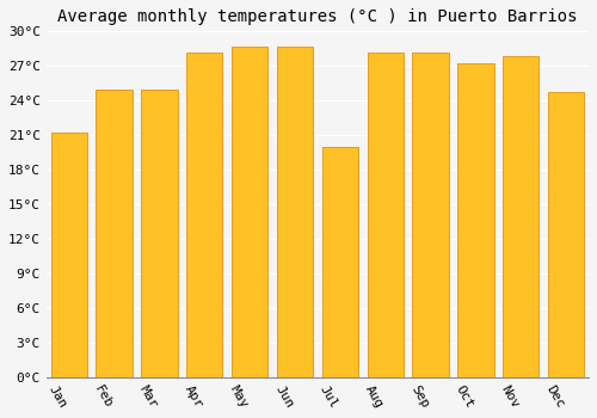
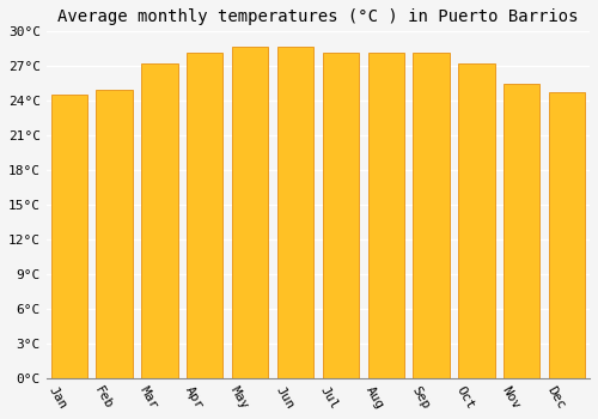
Jan: 21.2°C -> 24.5°C
Mar: 25.0°C -> 27.2°C
Jul: 20.0°C -> 28.2°C
Nov: 27.8°C -> 25.5°C
